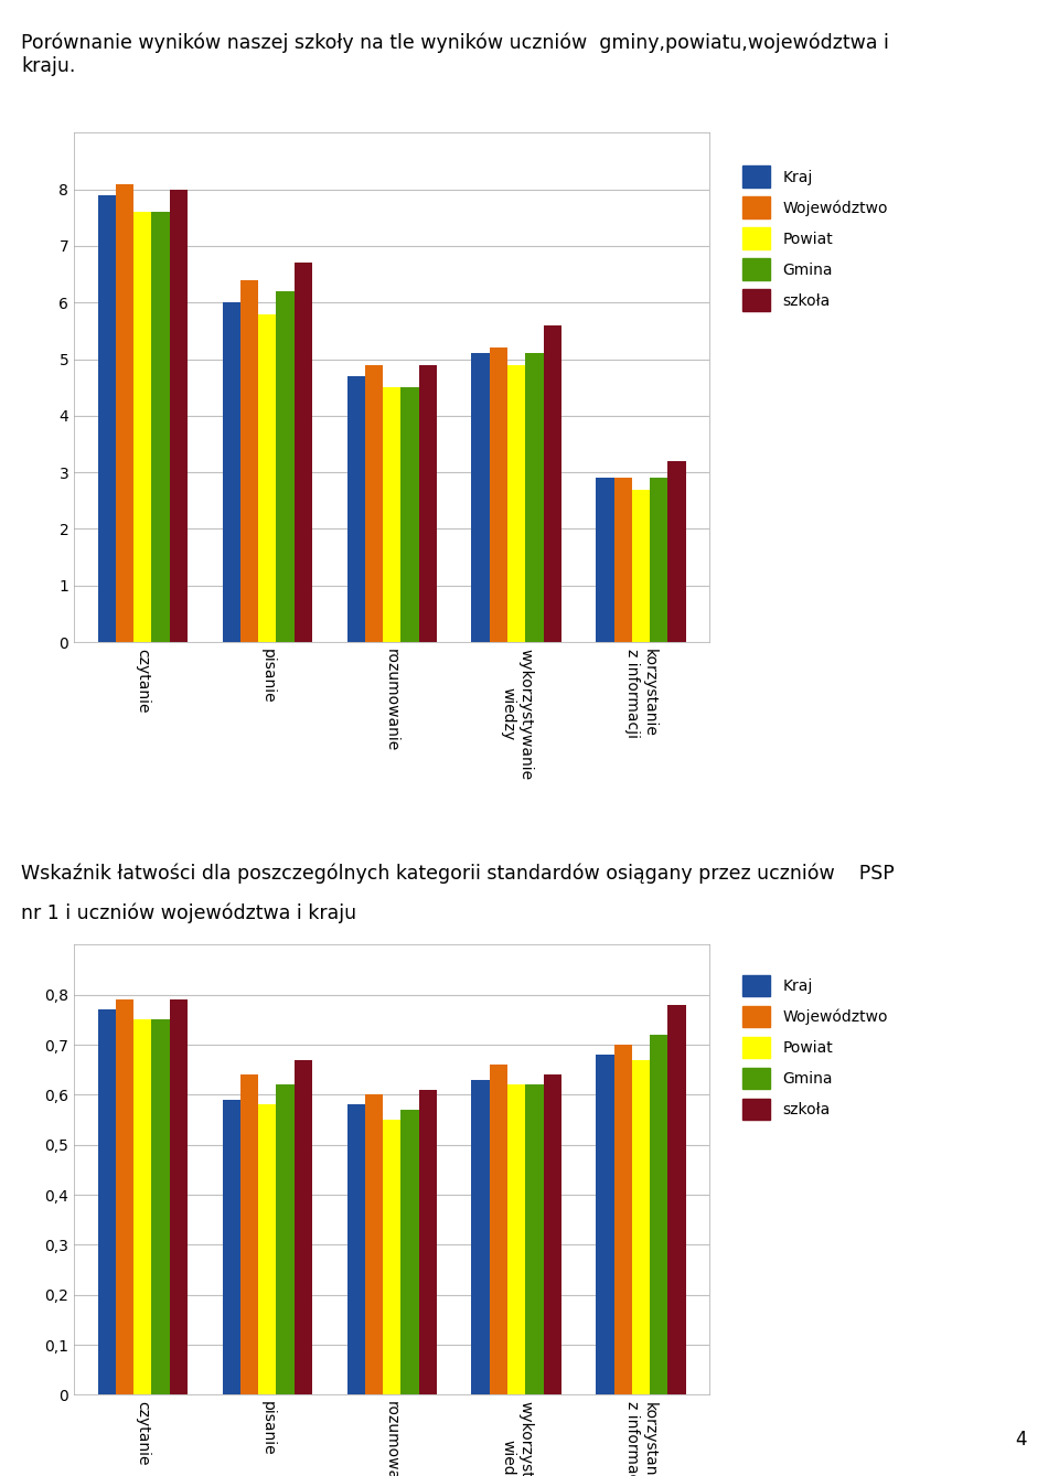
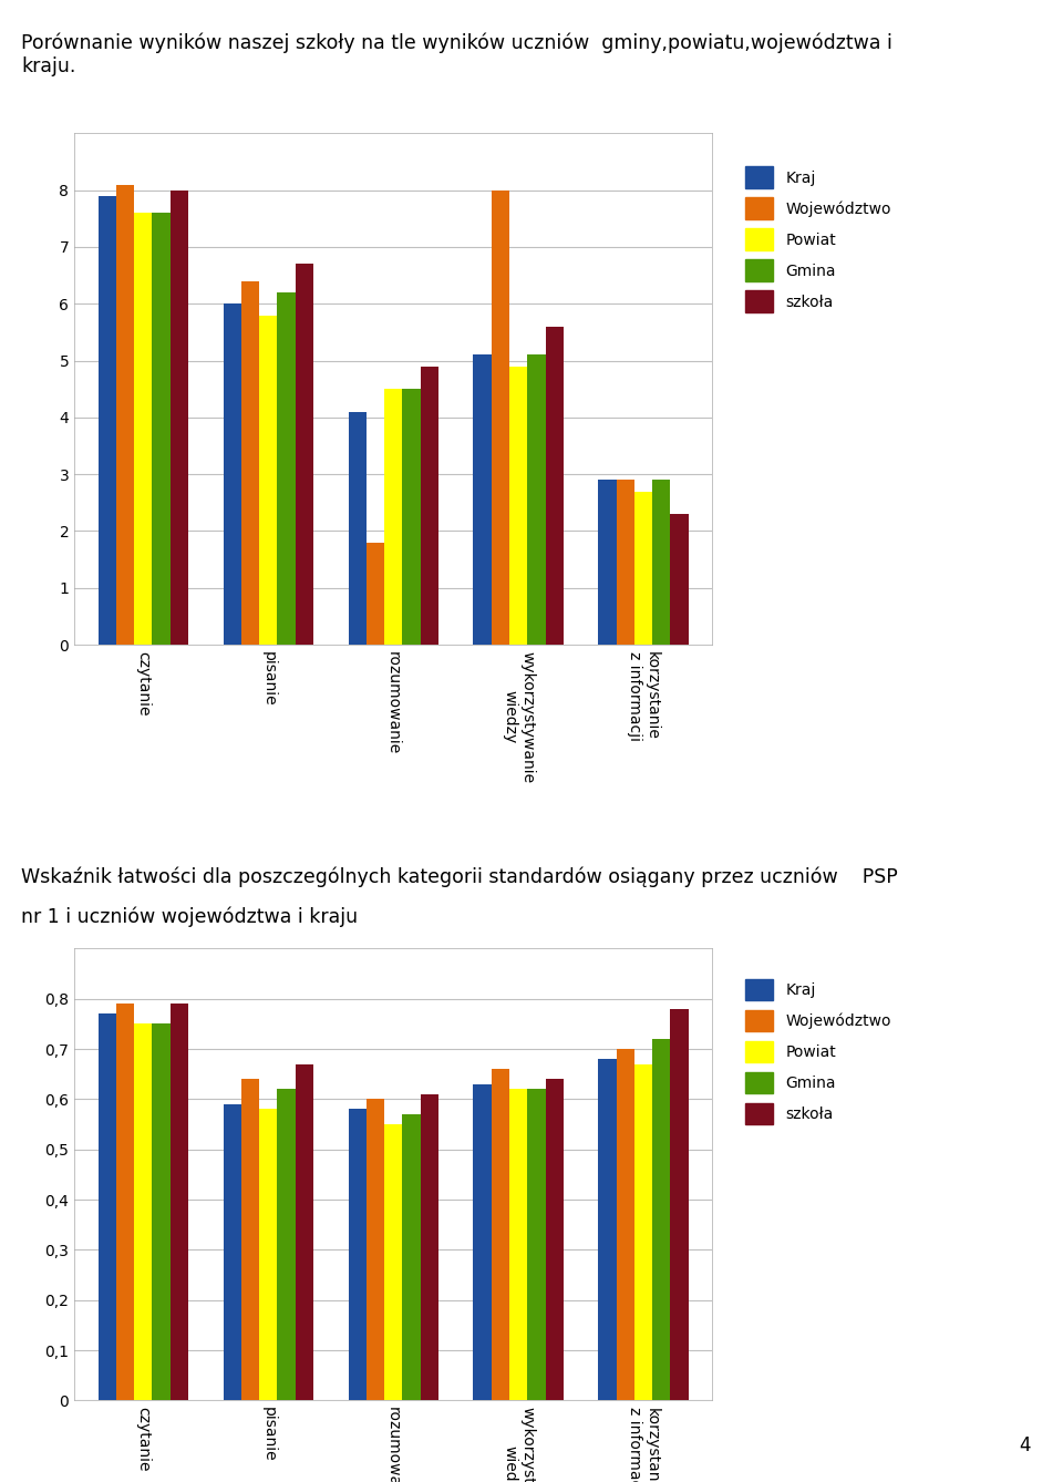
Kraj/rozumowanie: 4.7 -> 4.1
Województwo/rozumowanie: 4.9 -> 1.8
Województwo/wykorzystywanie wiedzy: 5.2 -> 8.0
szkoła/korzystanie z informacji: 3.2 -> 2.3
